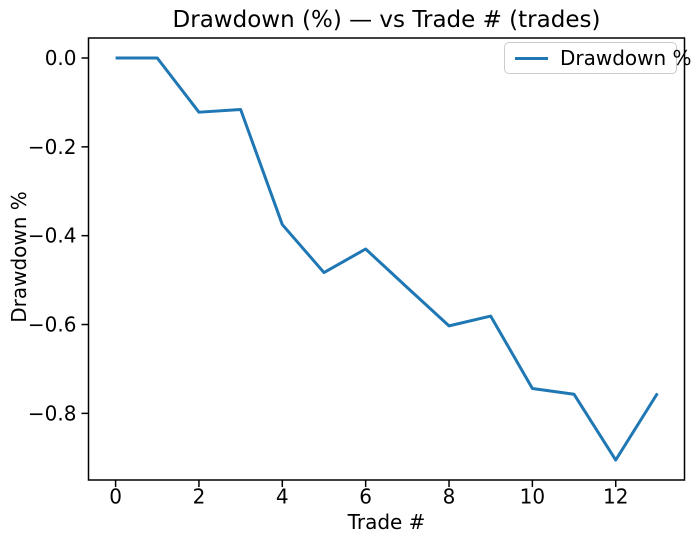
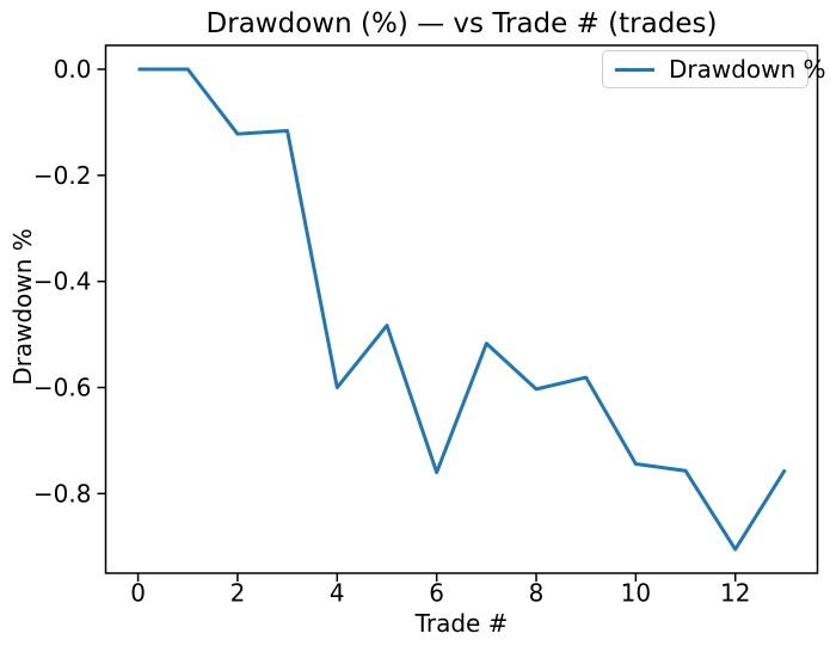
4: -0.38 -> -0.60
6: -0.43 -> -0.76
